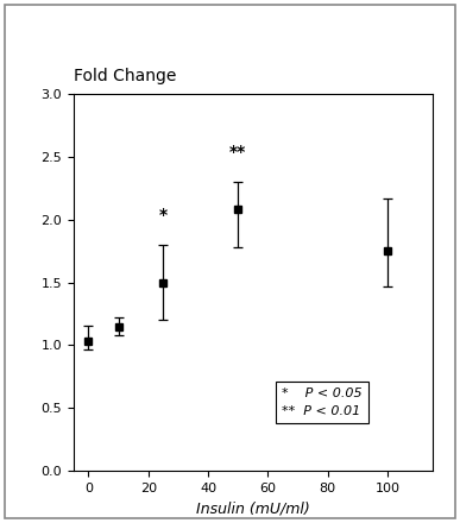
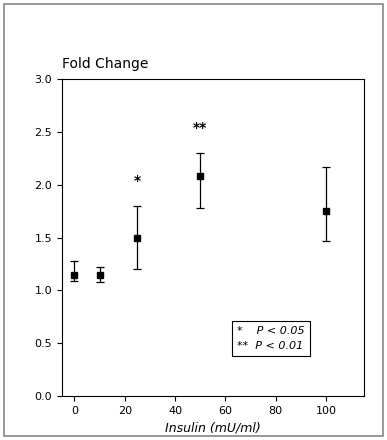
0: 1.03 -> 1.15
